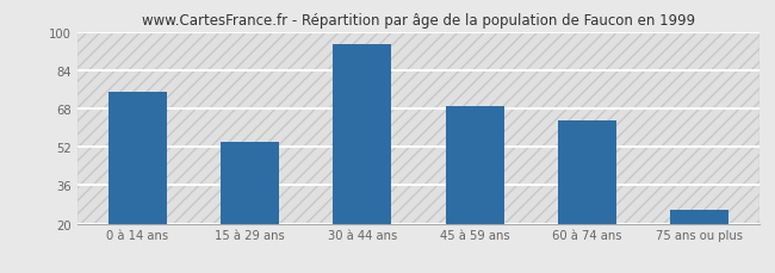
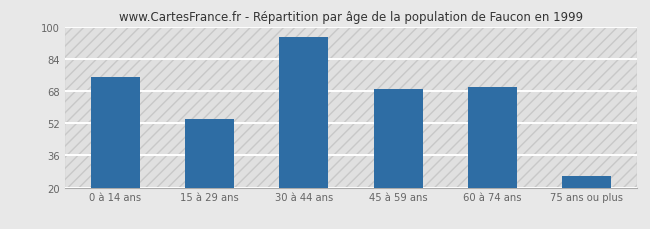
60 à 74 ans: 63 -> 70
